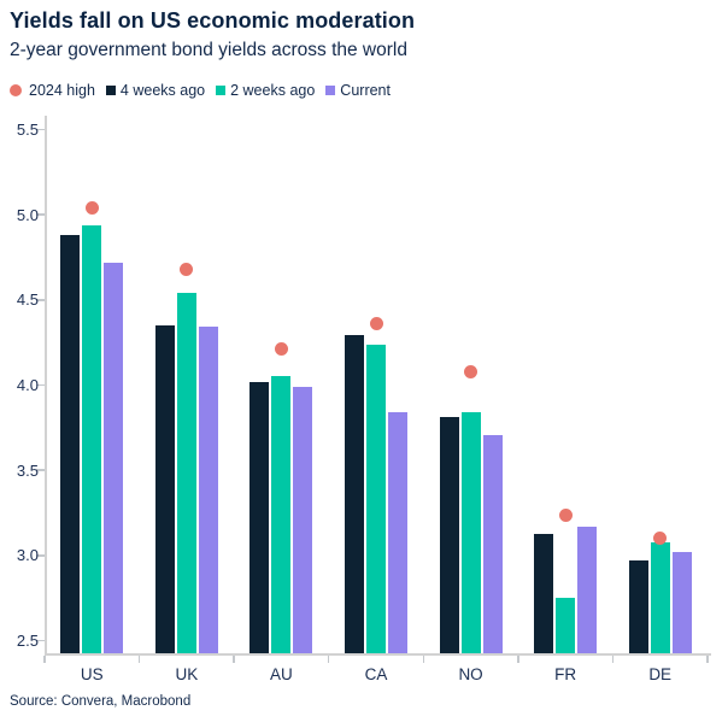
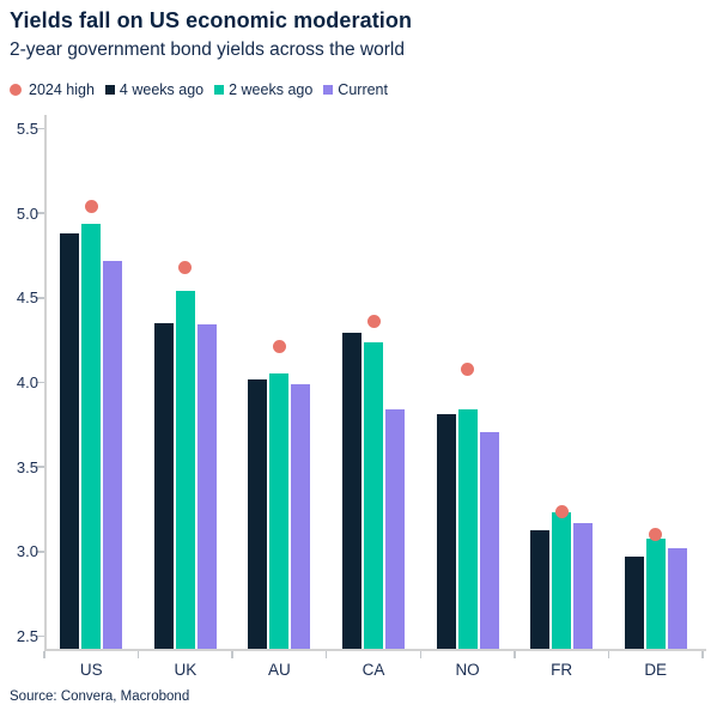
2 weeks ago/FR: 2.75 -> 3.23
